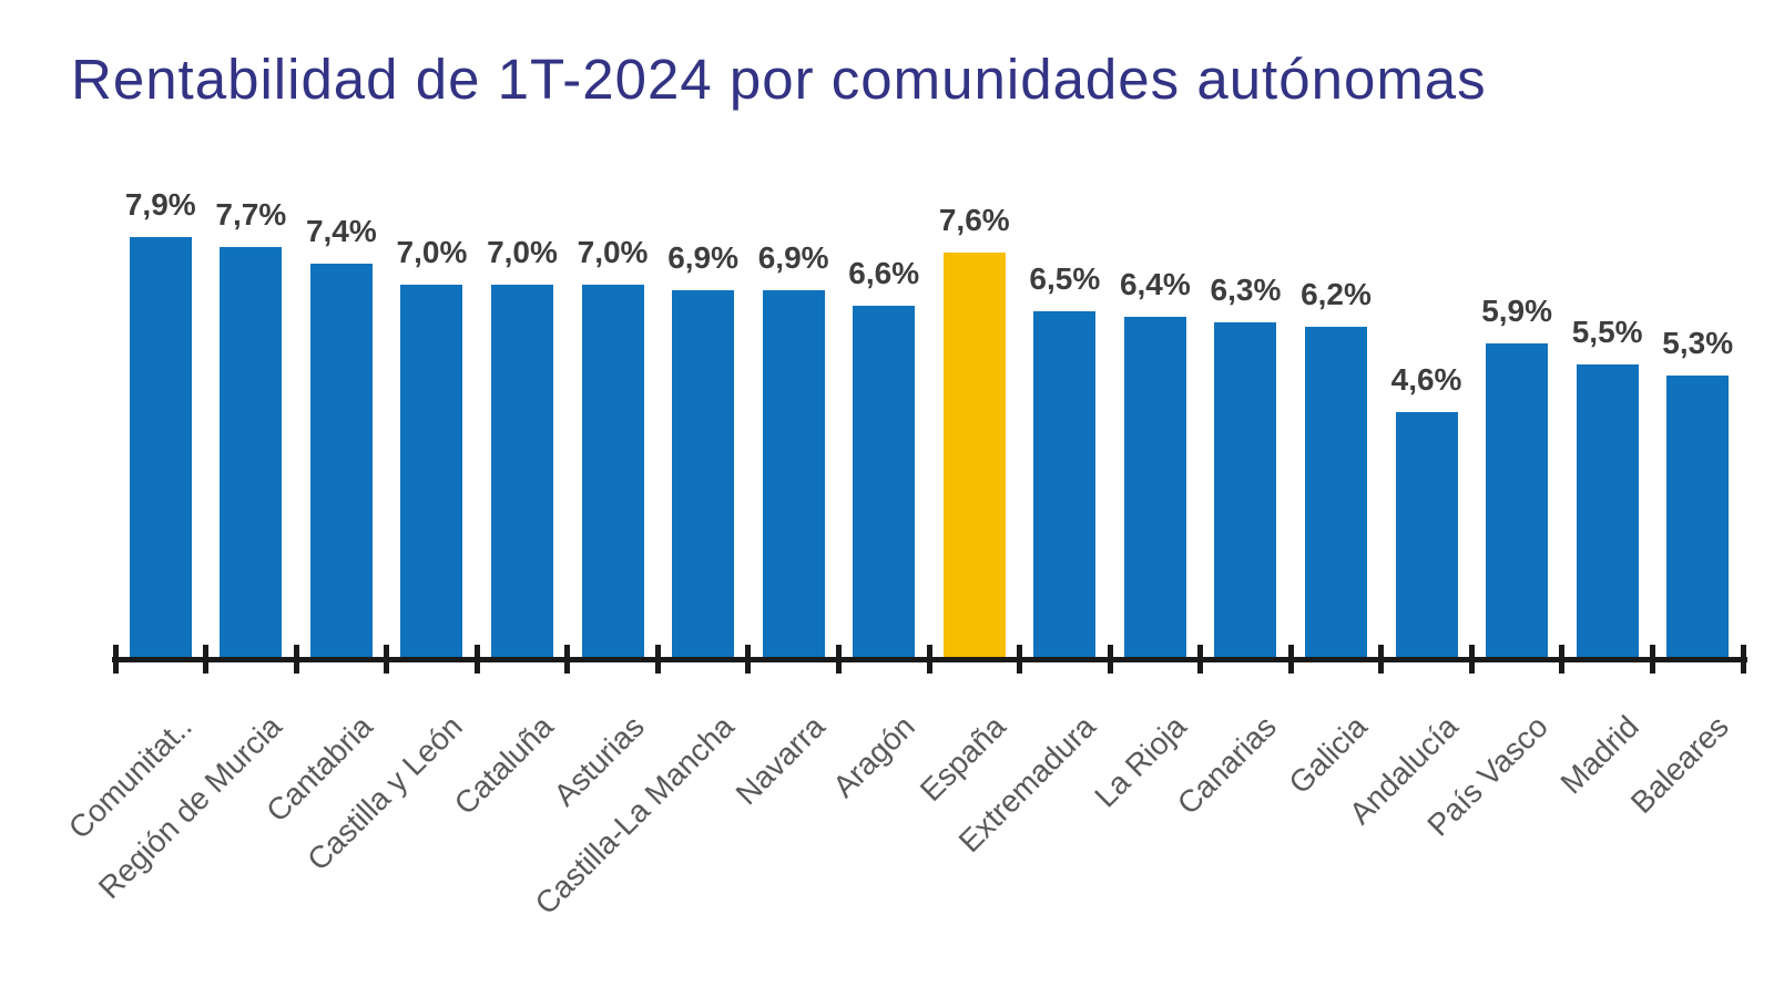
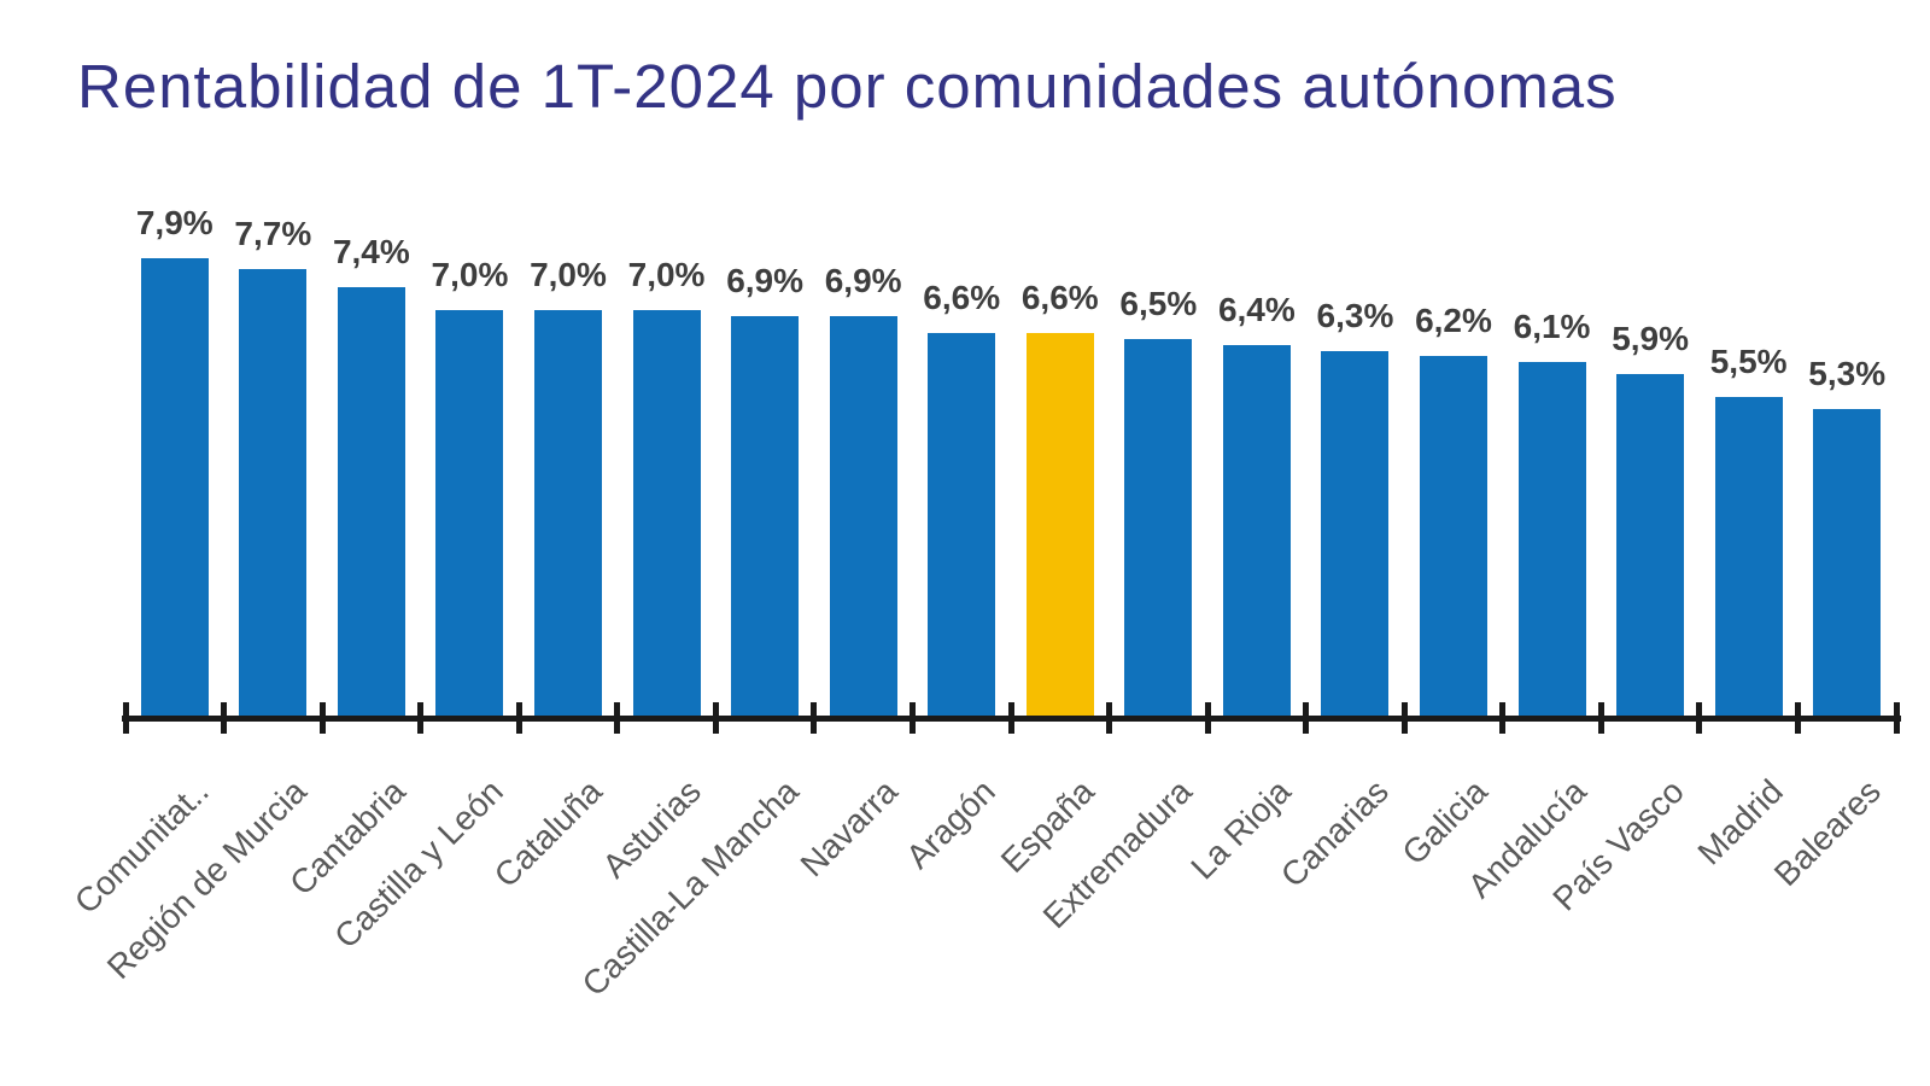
España: 7,6% -> 6,6%
Andalucía: 4,6% -> 6,1%
